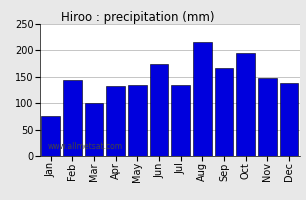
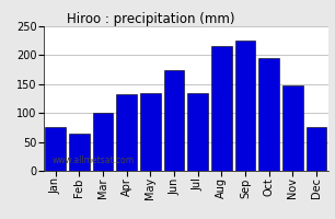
Feb: 144 -> 65
Sep: 166 -> 225
Dec: 138 -> 75
